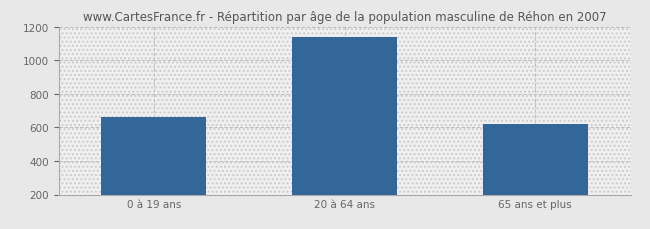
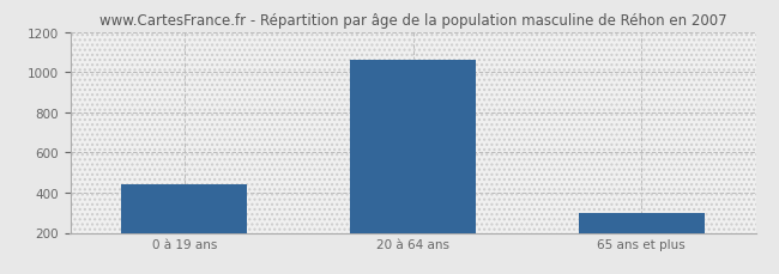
0 à 19 ans: 660 -> 440
20 à 64 ans: 1140 -> 1060
65 ans et plus: 620 -> 300
